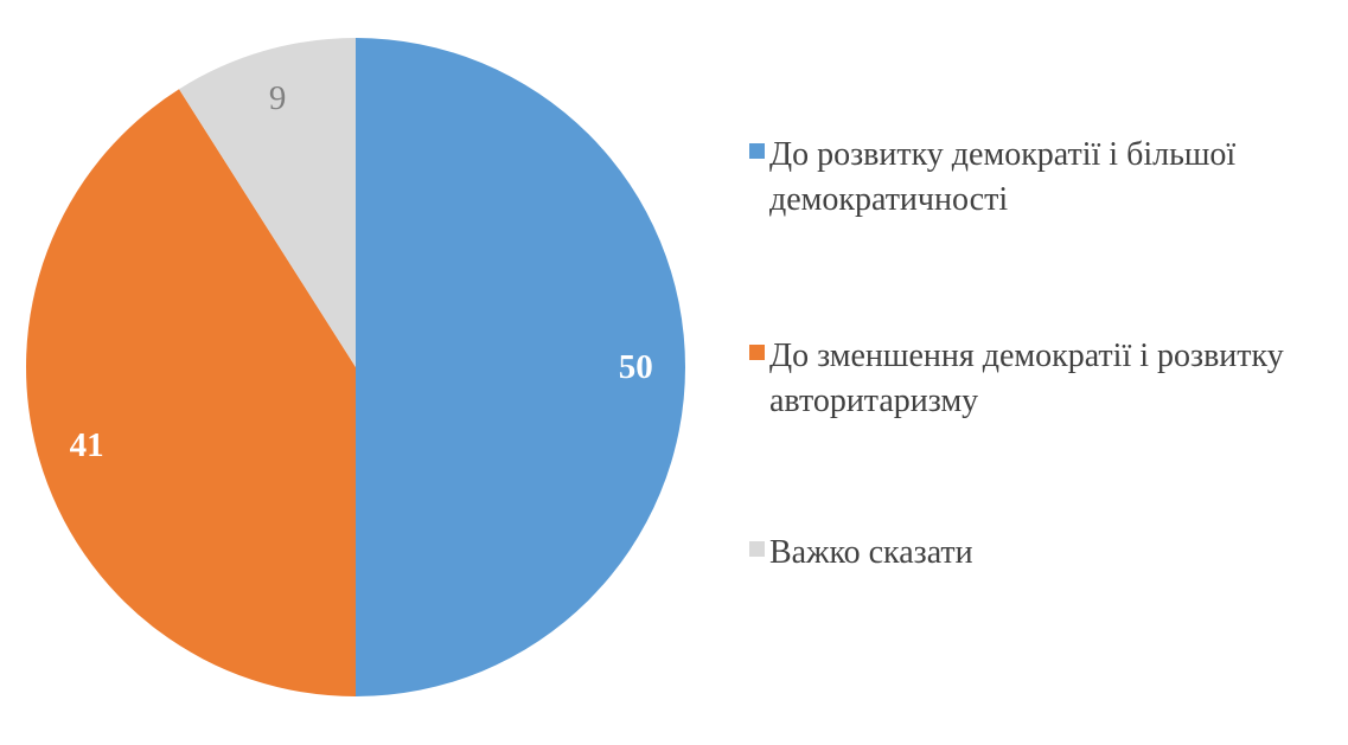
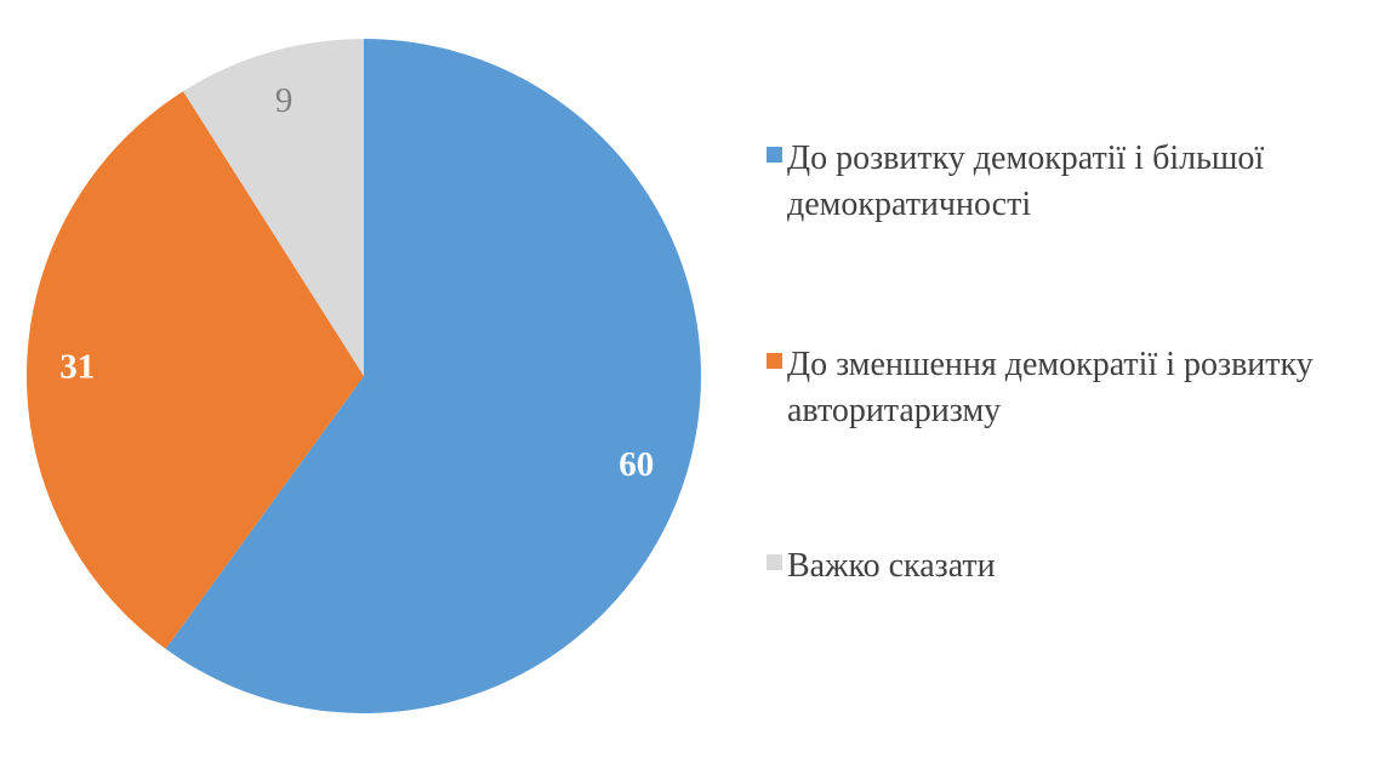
До розвитку демократії і більшої демократичності: 50 -> 60
До зменшення демократії і розвитку авторитаризму: 41 -> 31
